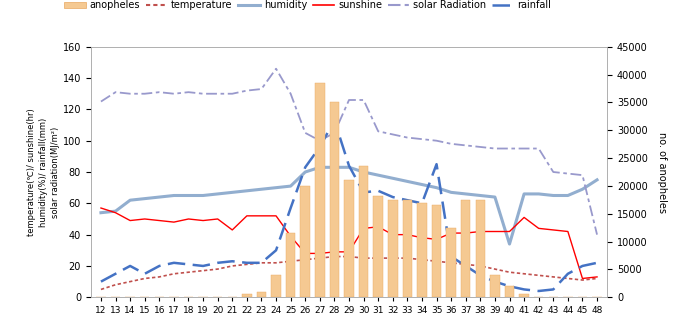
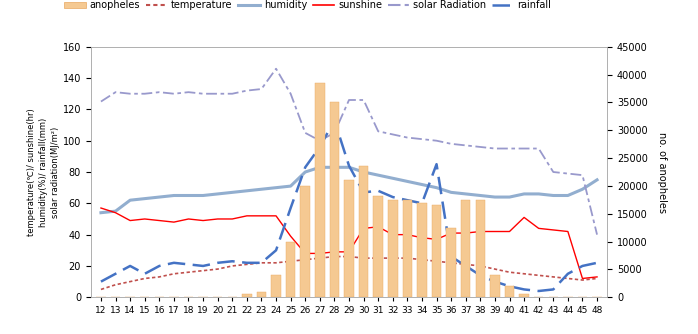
sunshine/21: 43 -> 50
anopheles/25: 11600 -> 10000
humidity/40: 34 -> 64
